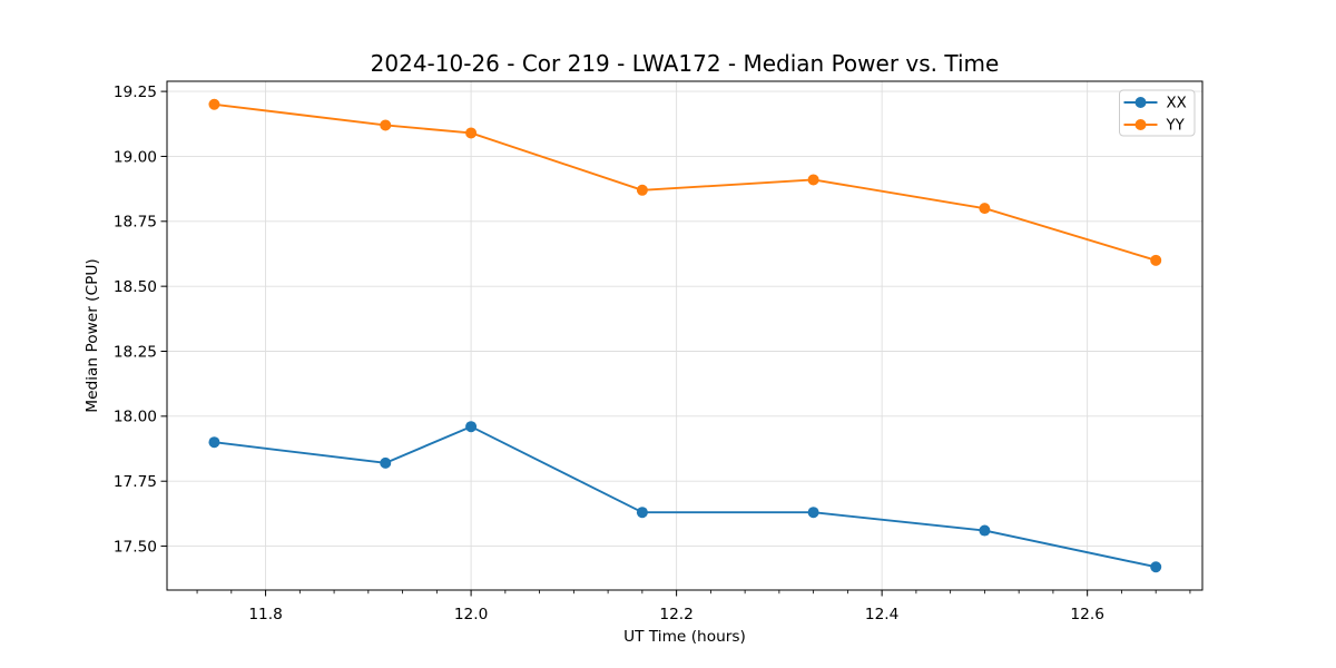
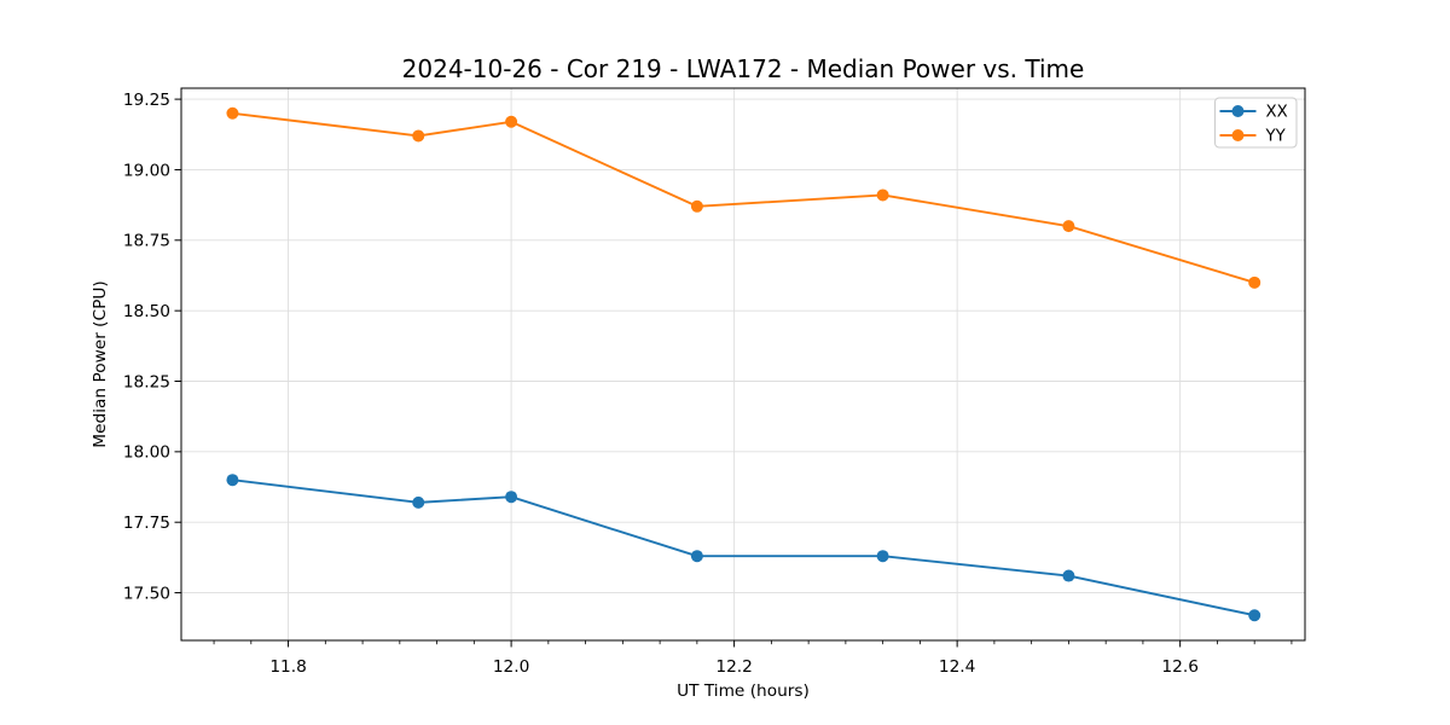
XX/12.0: 17.96 -> 17.84
YY/12.0: 19.09 -> 19.17
